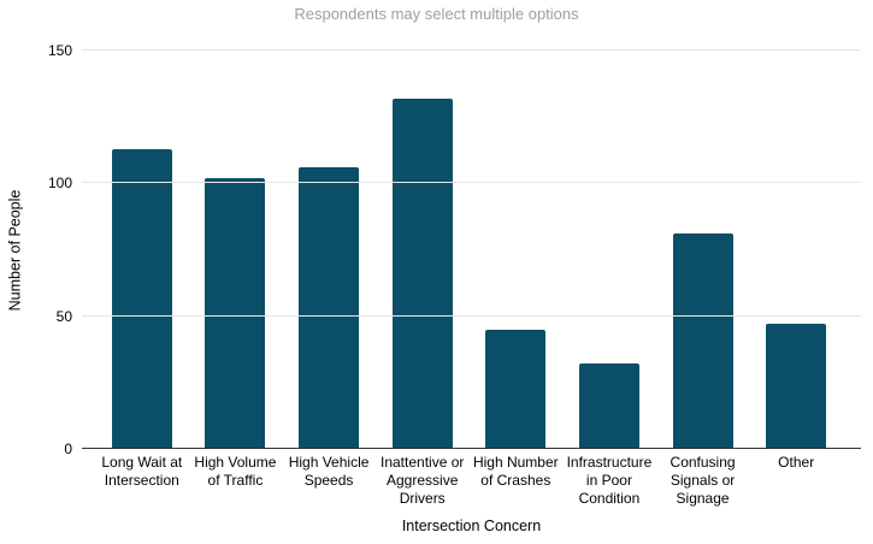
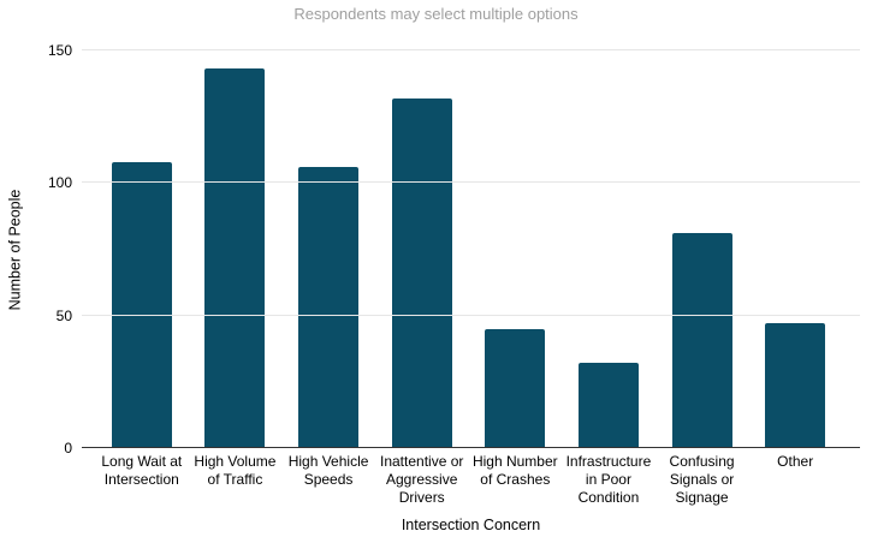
Long Wait at Intersection: 113 -> 108
High Volume of Traffic: 102 -> 143
